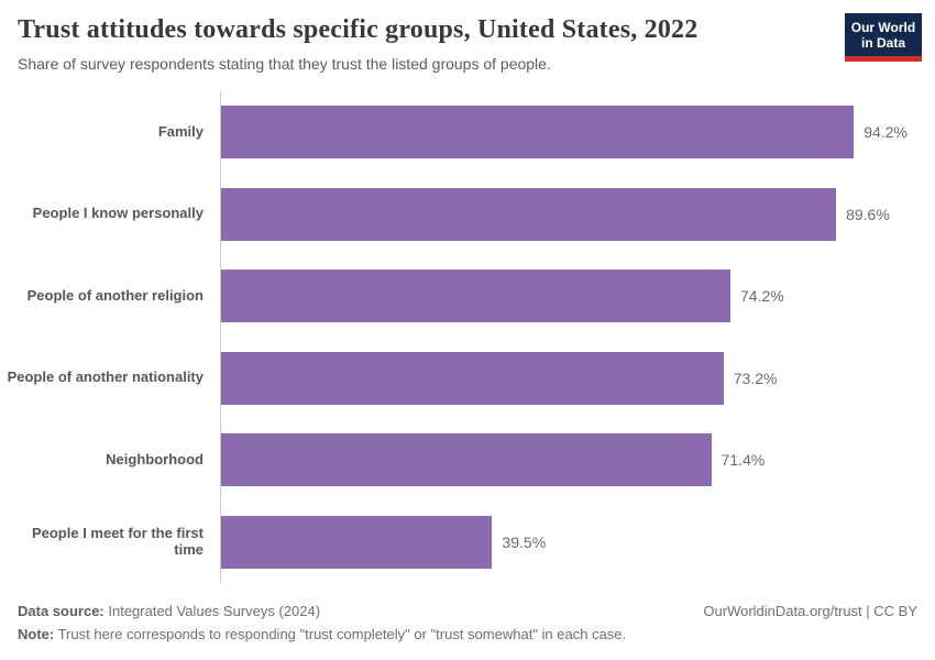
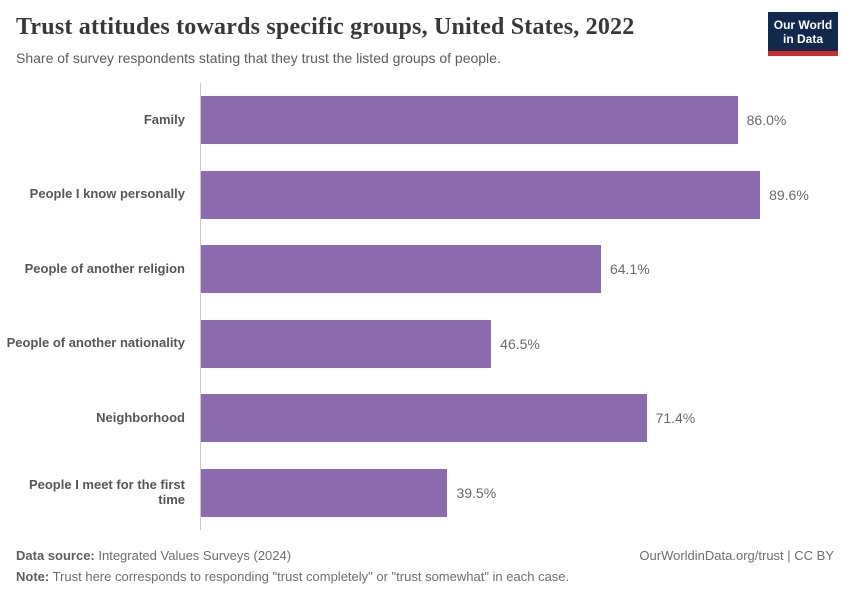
Family: 94.2% -> 86.0%
People of another religion: 74.2% -> 64.1%
People of another nationality: 73.2% -> 46.5%
